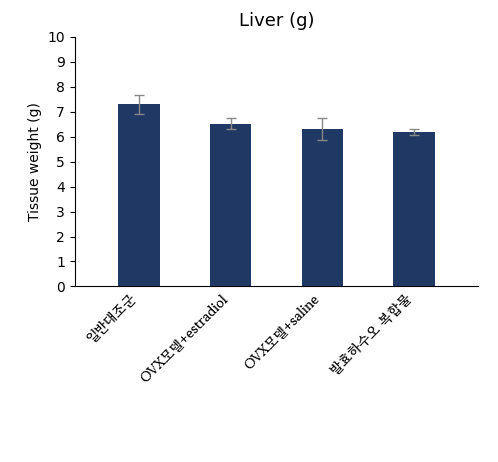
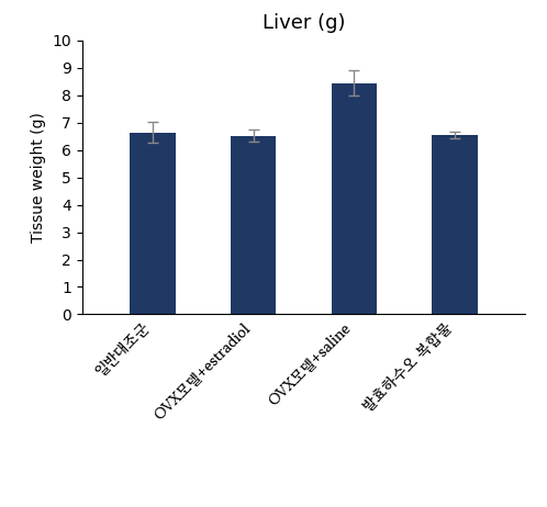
일반대조군: 7.30 -> 6.65
OVX모델+saline: 6.30 -> 8.45
발효하수오 복합물: 6.20 -> 6.55
